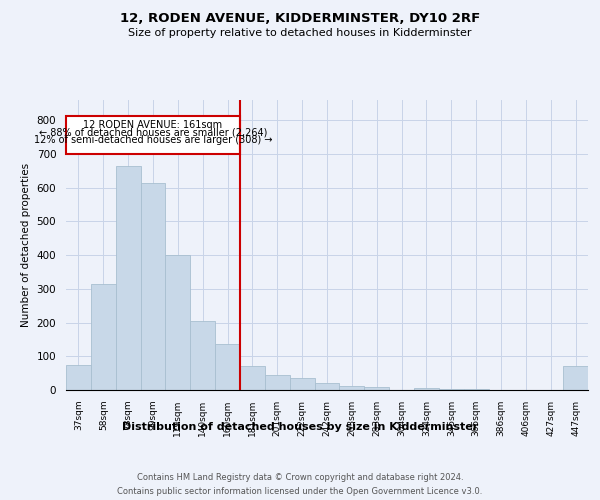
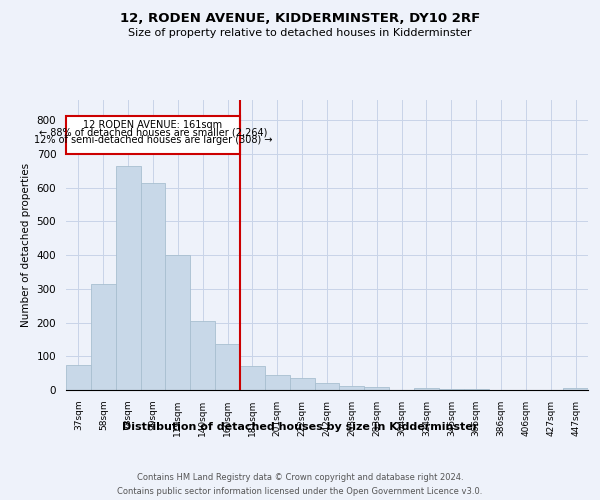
447sqm: 70 -> 7
